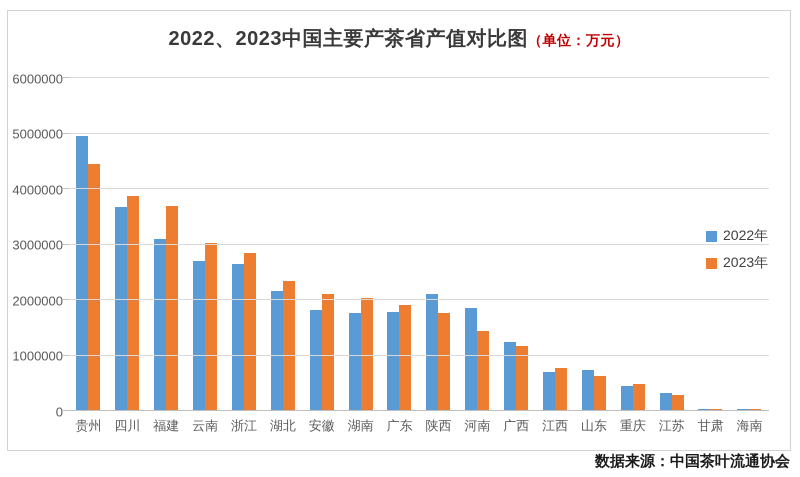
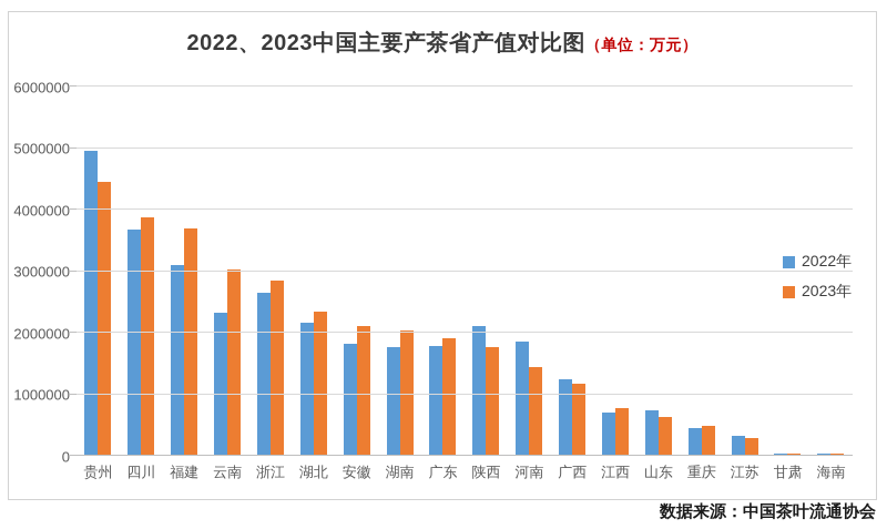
2022年/云南: 2700000 -> 2300000
